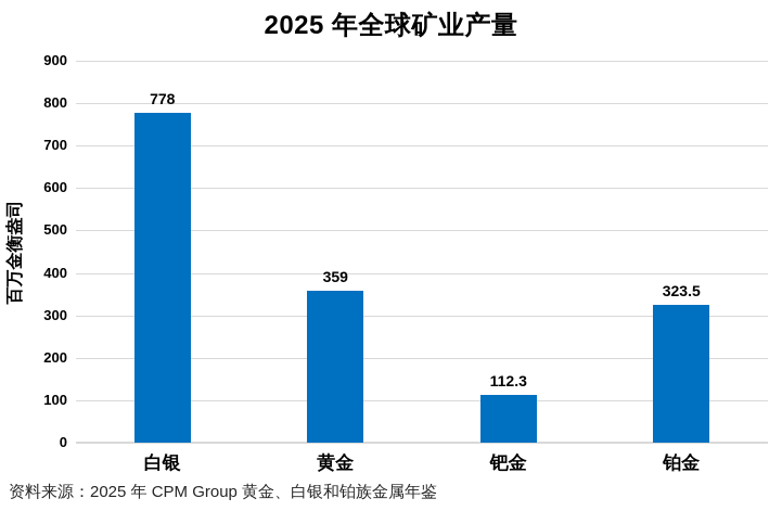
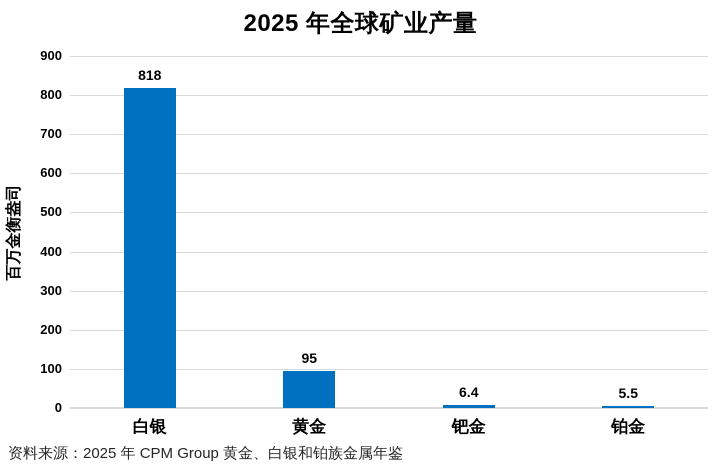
白银: 778 -> 818
黄金: 359 -> 95
钯金: 112.3 -> 6.4
铂金: 323.5 -> 5.5
